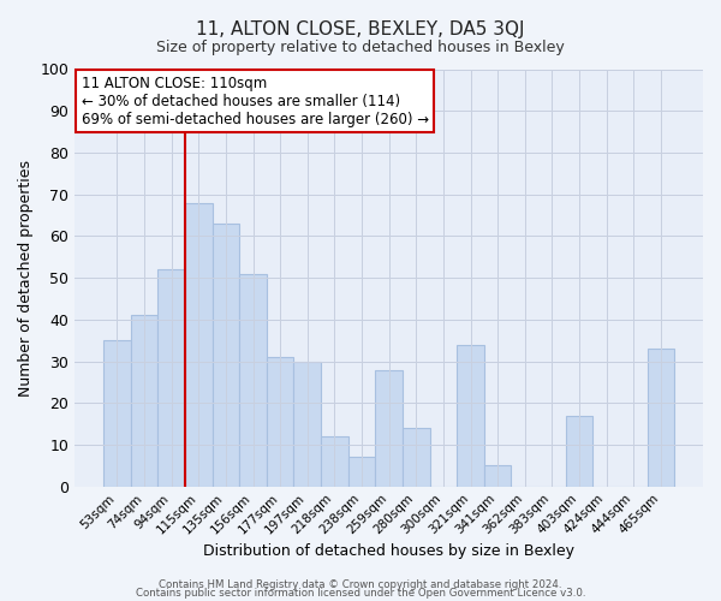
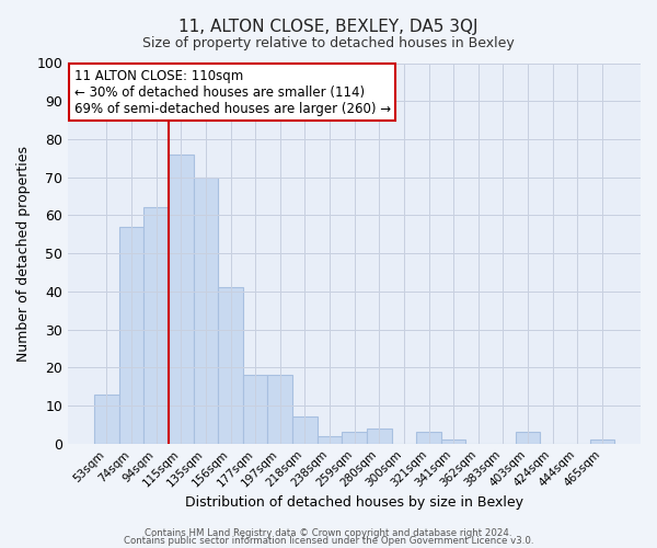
53sqm: 35 -> 13
74sqm: 41 -> 57
94sqm: 52 -> 62
115sqm: 68 -> 76
135sqm: 63 -> 70
156sqm: 51 -> 41
177sqm: 31 -> 18
197sqm: 30 -> 18
218sqm: 12 -> 7
238sqm: 7 -> 2
259sqm: 28 -> 3
280sqm: 14 -> 4
321sqm: 34 -> 3
341sqm: 5 -> 1
403sqm: 17 -> 3
465sqm: 33 -> 1
